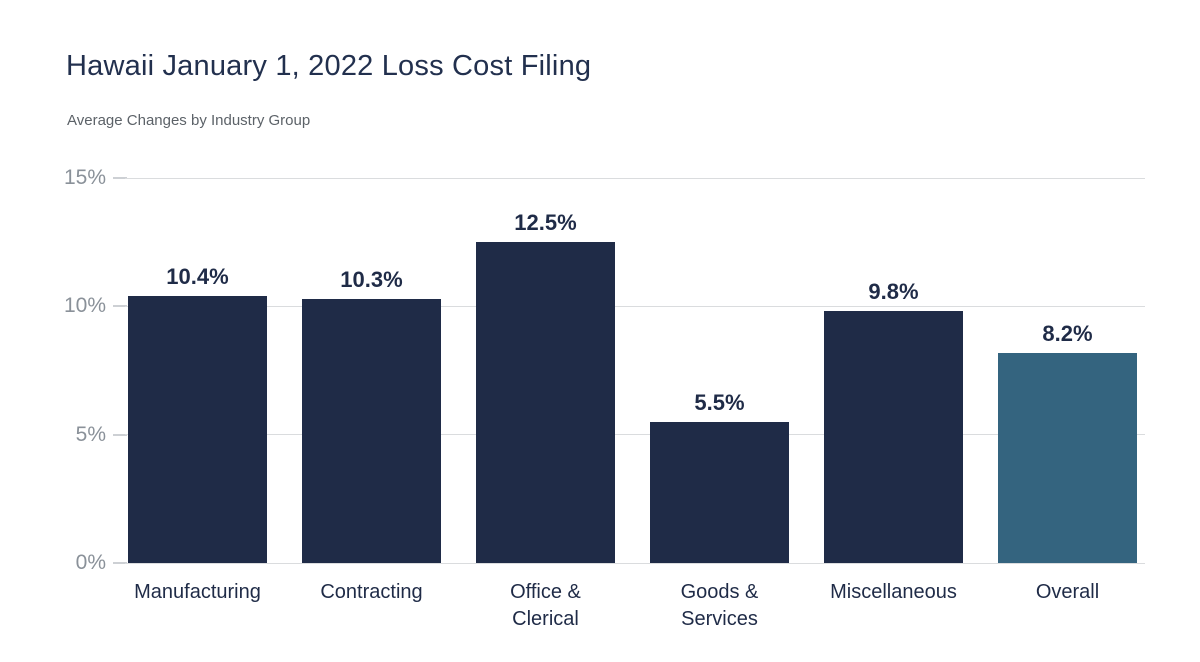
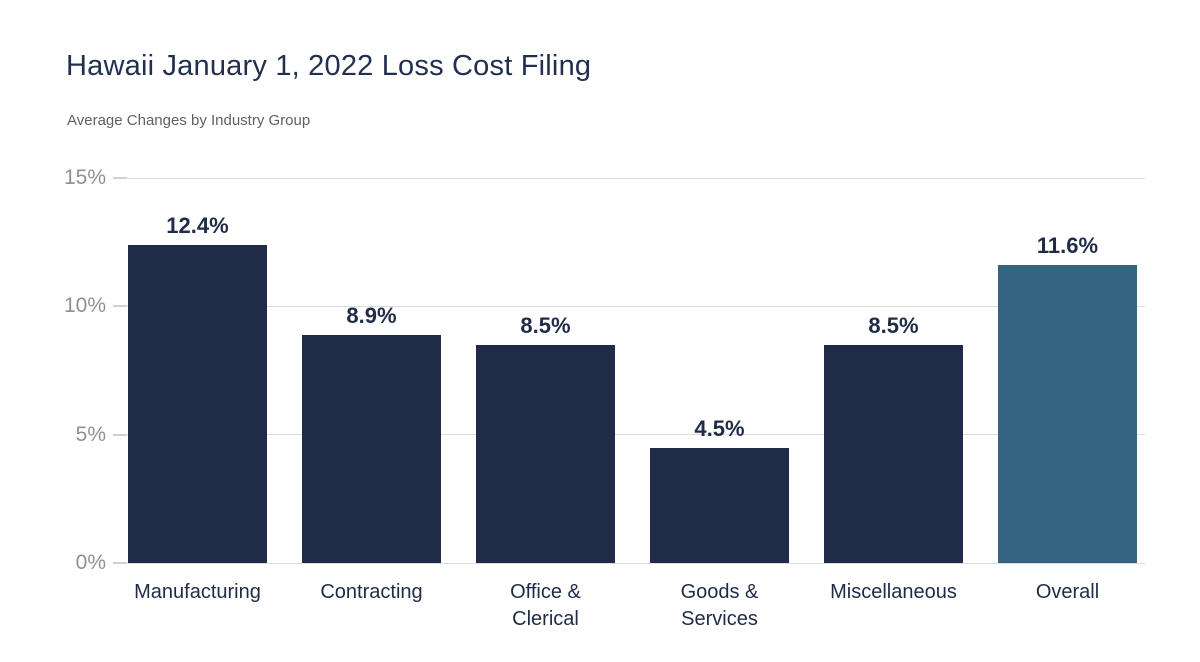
Manufacturing: 10.4% -> 12.4%
Contracting: 10.3% -> 8.9%
Office & Clerical: 12.5% -> 8.5%
Goods & Services: 5.5% -> 4.5%
Miscellaneous: 9.8% -> 8.5%
Overall: 8.2% -> 11.6%
